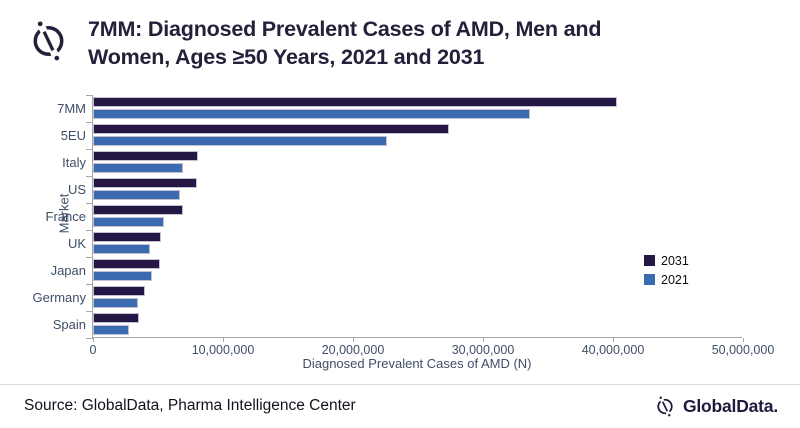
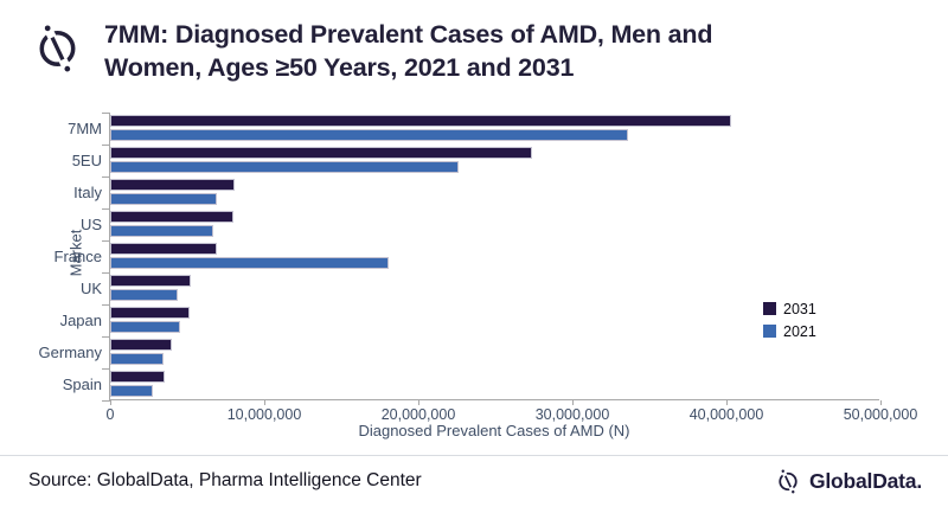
2021/France: 5400000 -> 18100000
